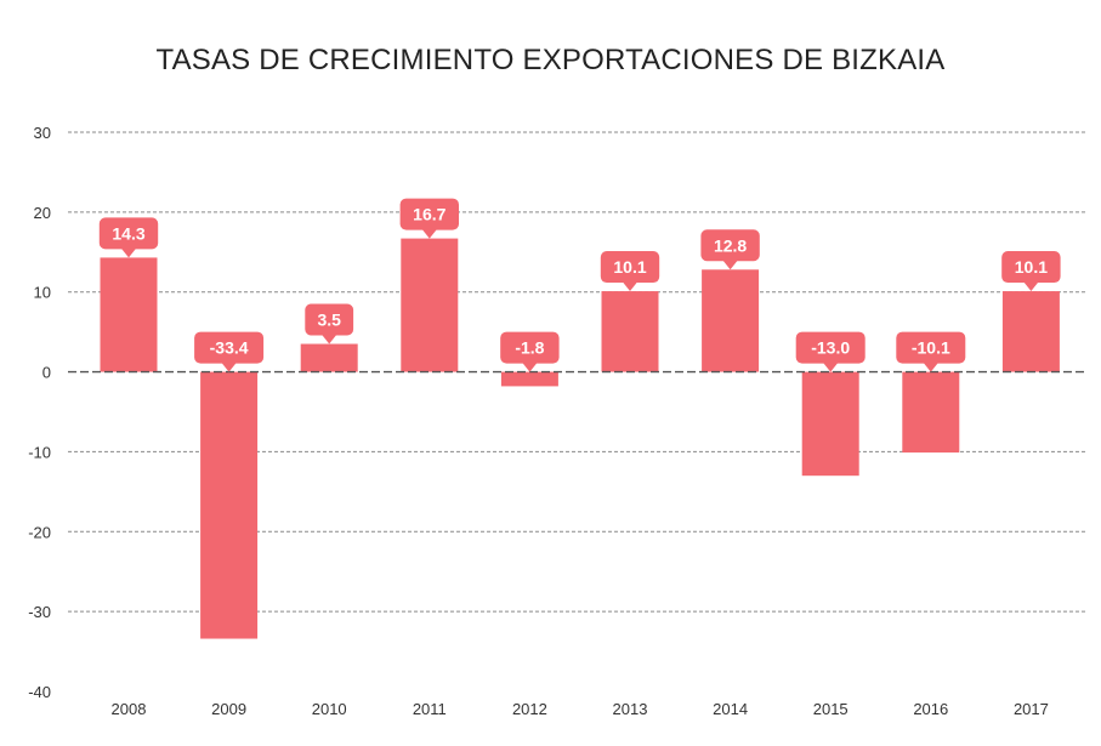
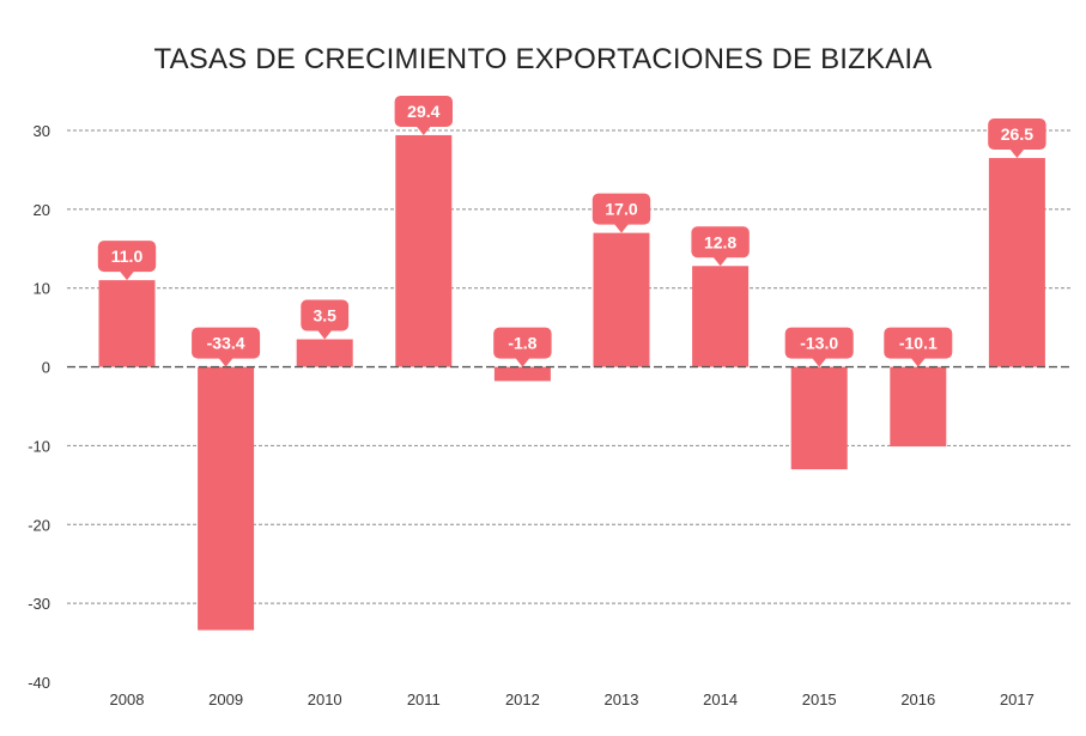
2008: 14.3 -> 11.0
2011: 16.7 -> 29.4
2013: 10.1 -> 17.0
2017: 10.1 -> 26.5
